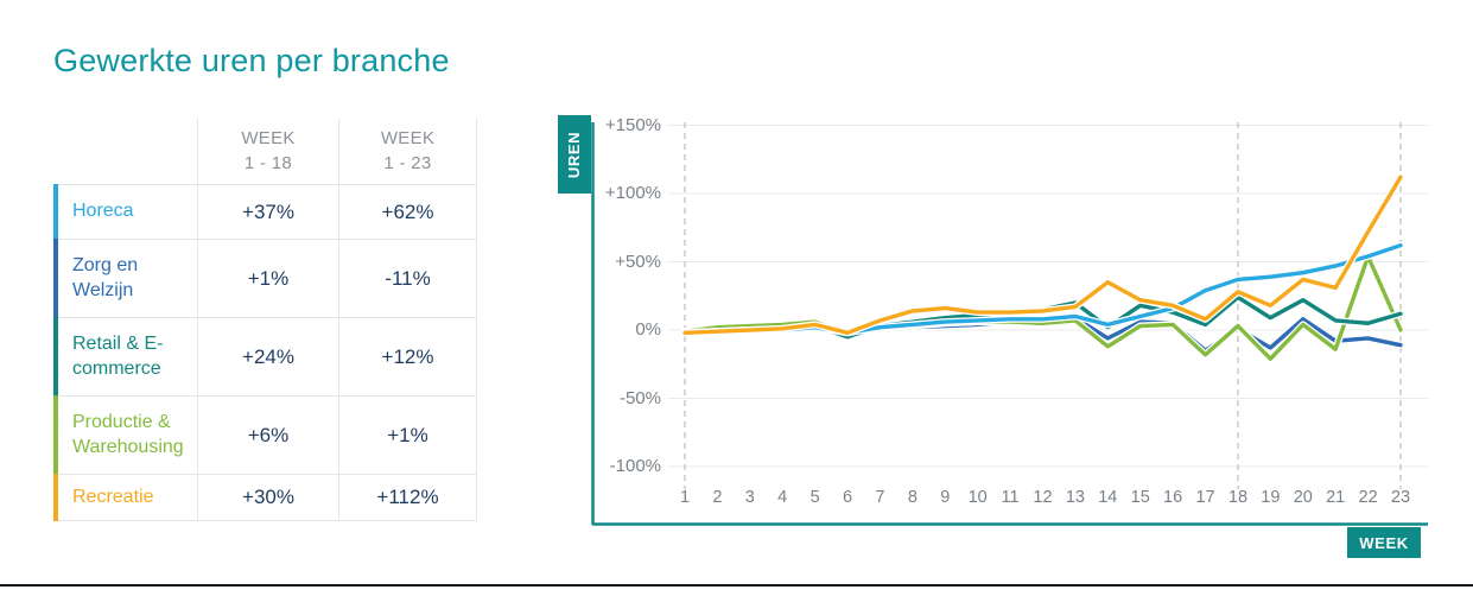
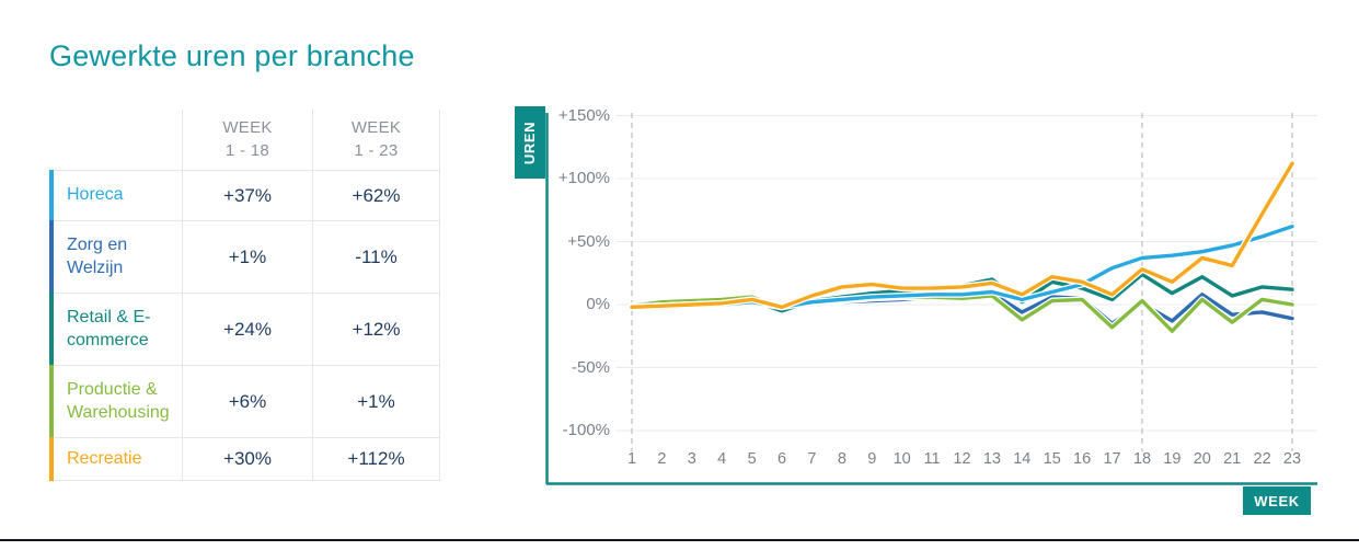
Recreatie/14: 35% -> 8%
Productie & Warehousing/22: 54% -> 4%
Retail & E-commerce/22: 5% -> 14%
